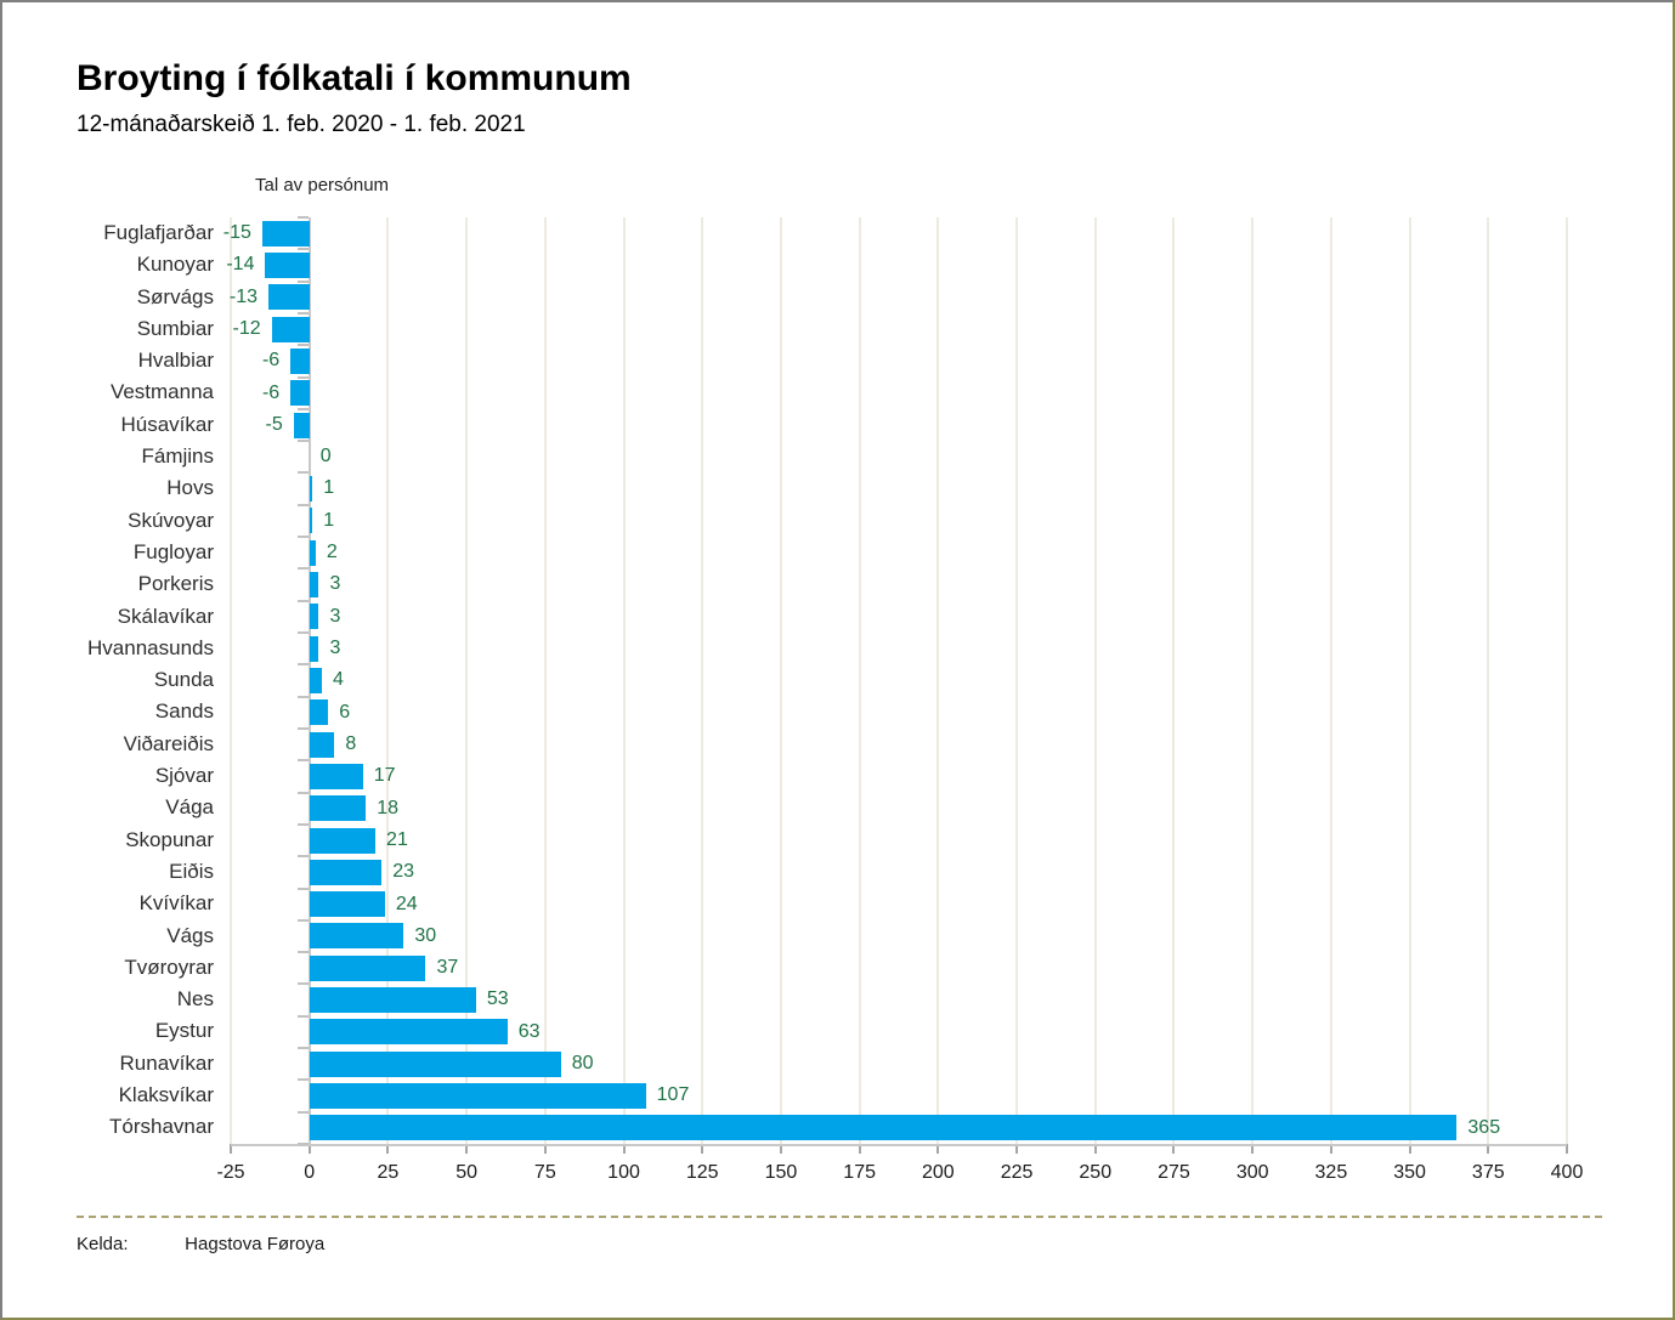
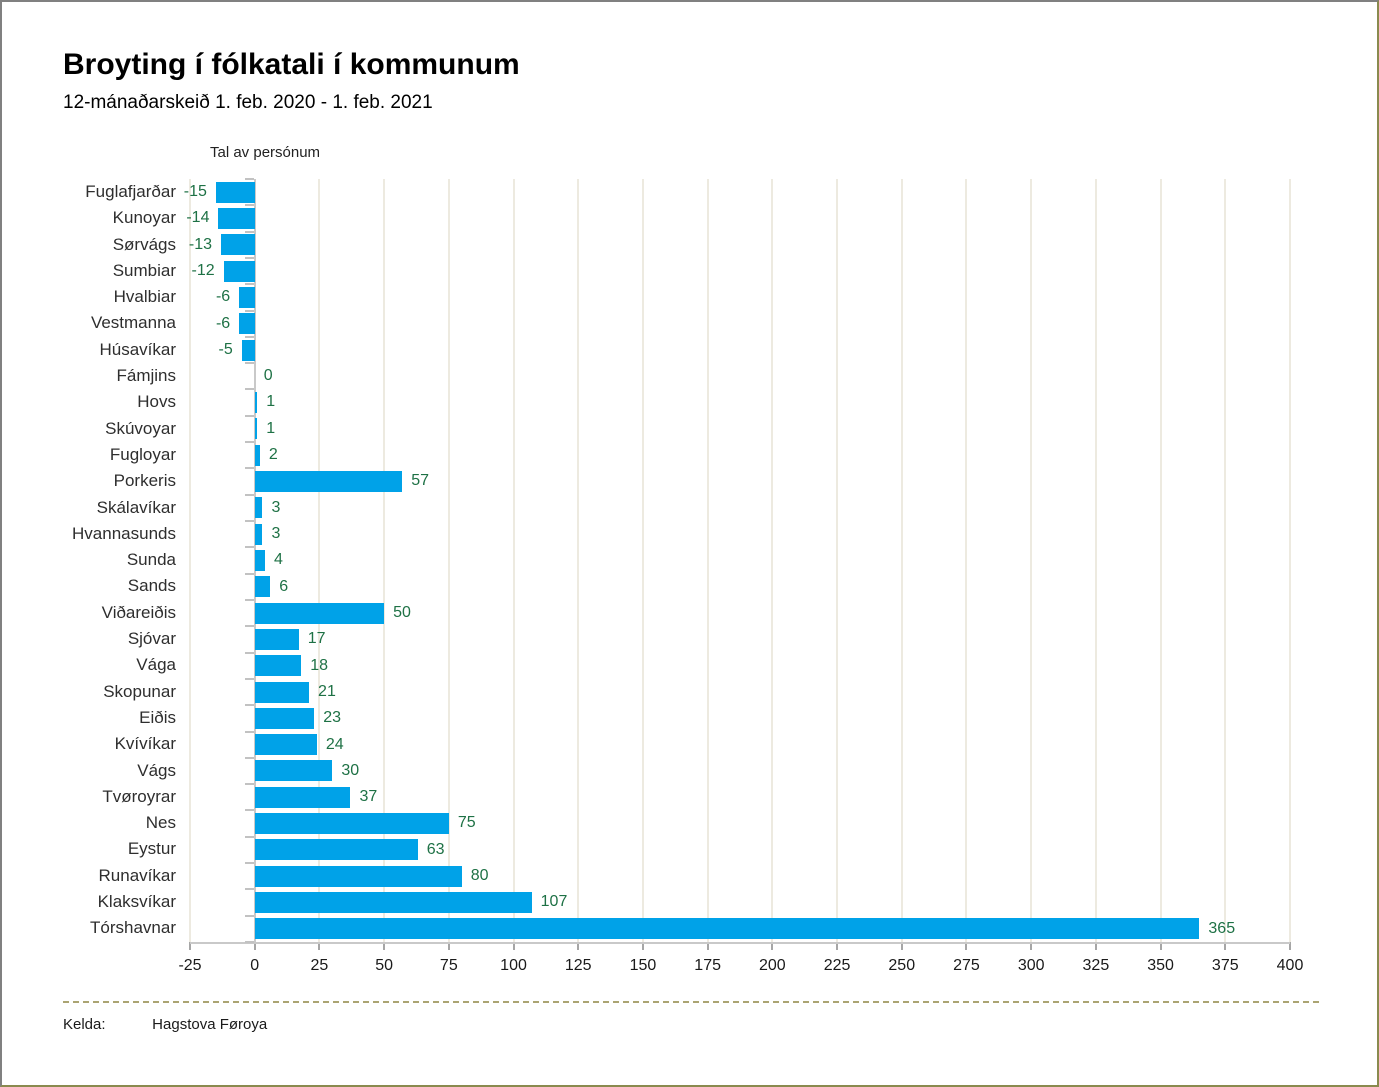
Porkeris: 3 -> 57
Viðareiðis: 8 -> 50
Nes: 53 -> 75
